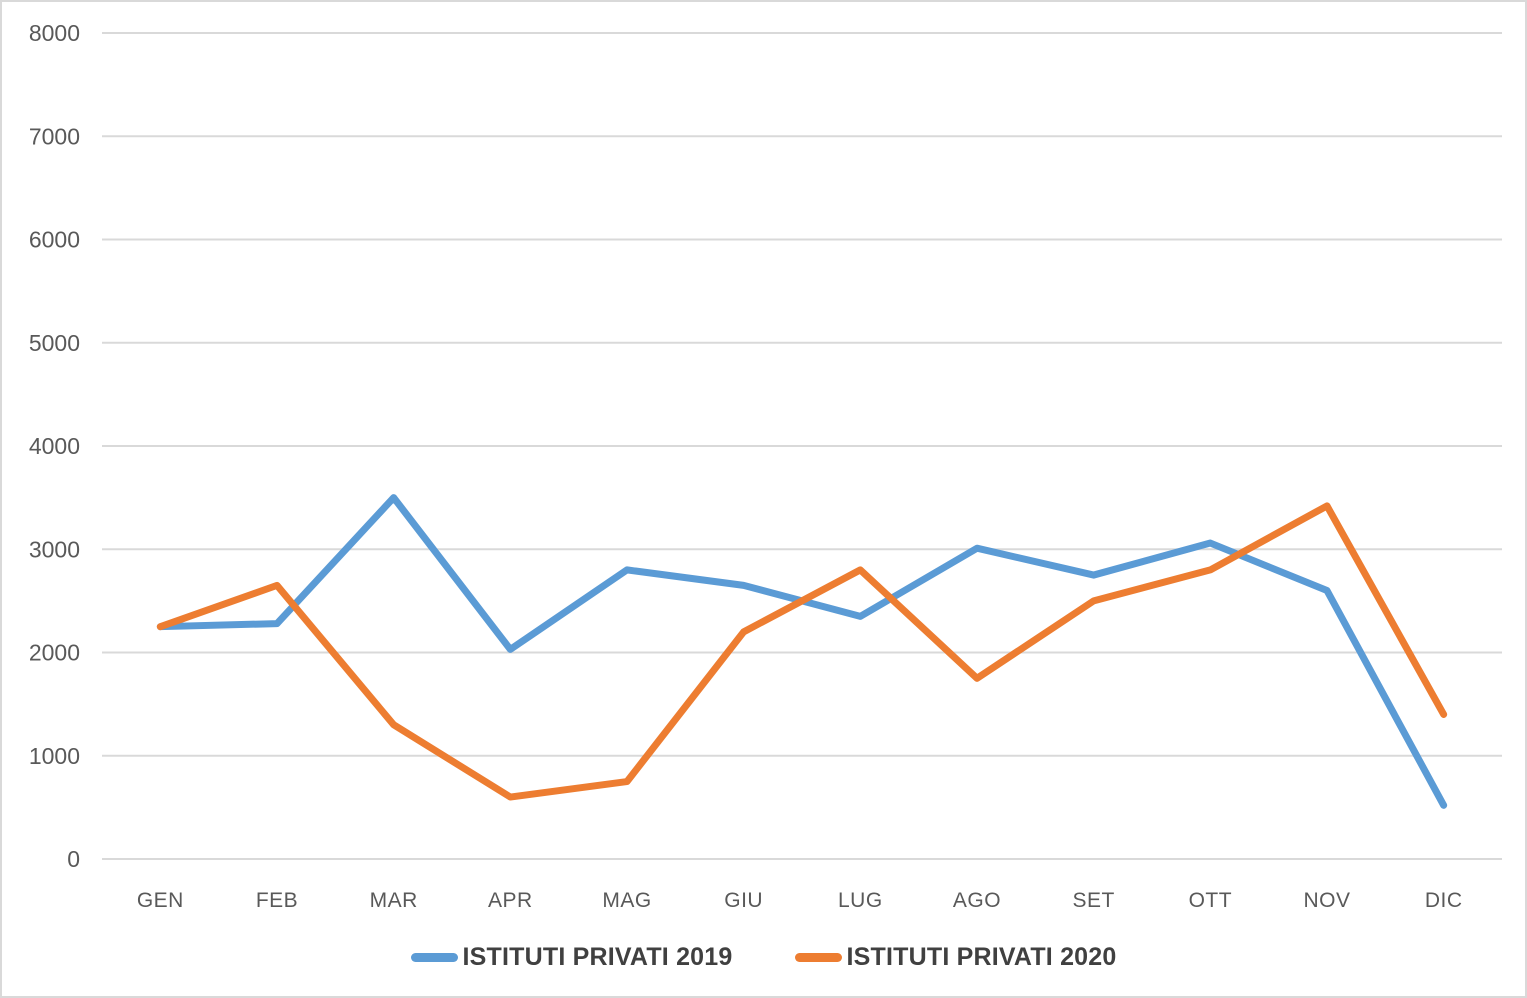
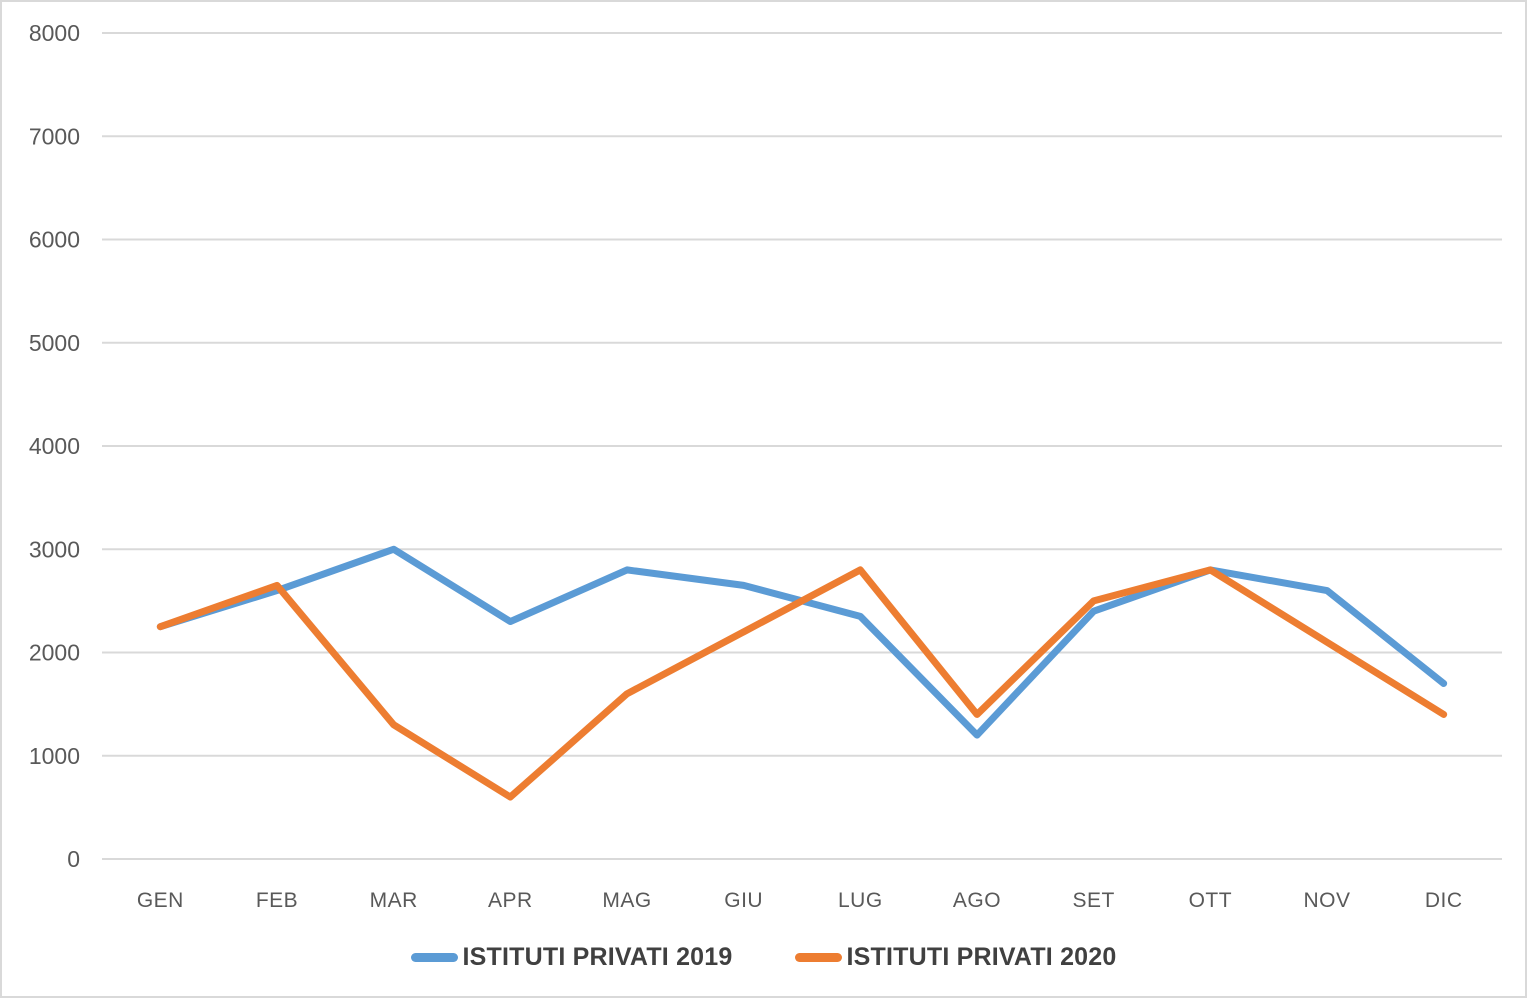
ISTITUTI PRIVATI 2019/FEB: 2280 -> 2600
ISTITUTI PRIVATI 2019/MAR: 3500 -> 3000
ISTITUTI PRIVATI 2019/APR: 2030 -> 2300
ISTITUTI PRIVATI 2020/MAG: 750 -> 1600
ISTITUTI PRIVATI 2019/AGO: 3010 -> 1200
ISTITUTI PRIVATI 2020/AGO: 1750 -> 1400
ISTITUTI PRIVATI 2019/SET: 2750 -> 2400
ISTITUTI PRIVATI 2019/OTT: 3060 -> 2800
ISTITUTI PRIVATI 2020/NOV: 3420 -> 2100
ISTITUTI PRIVATI 2019/DIC: 520 -> 1700
